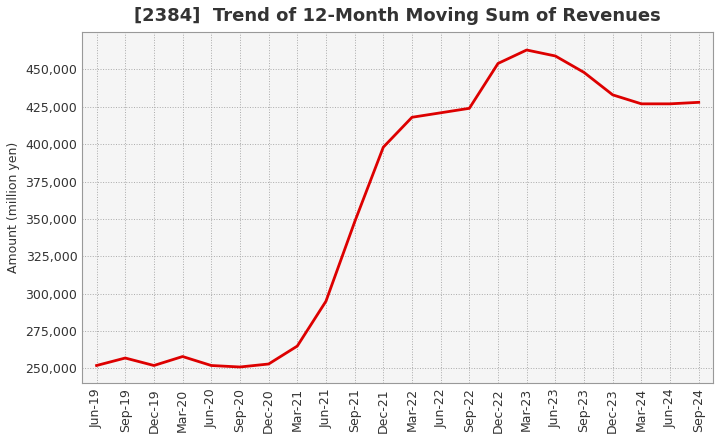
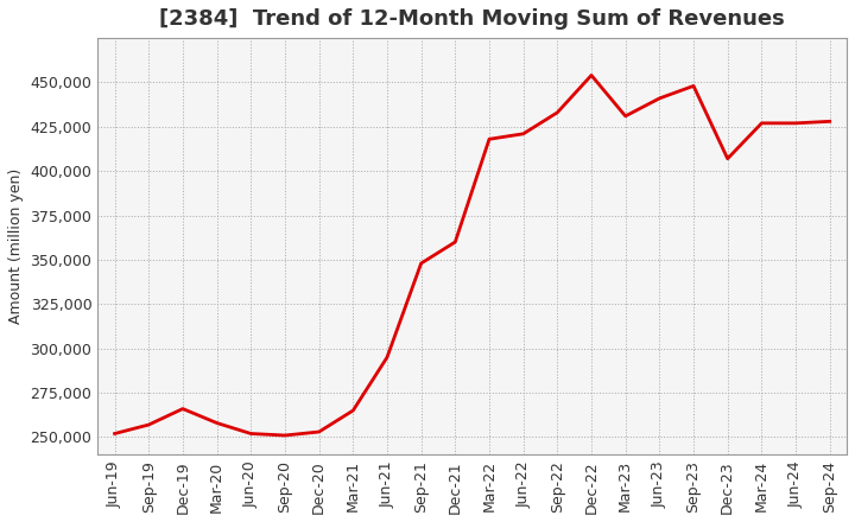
Dec-19: 252,000 -> 266,000
Dec-21: 398,000 -> 360,000
Sep-22: 424,000 -> 433,000
Mar-23: 463,000 -> 431,000
Jun-23: 459,000 -> 441,000
Dec-23: 433,000 -> 407,000
